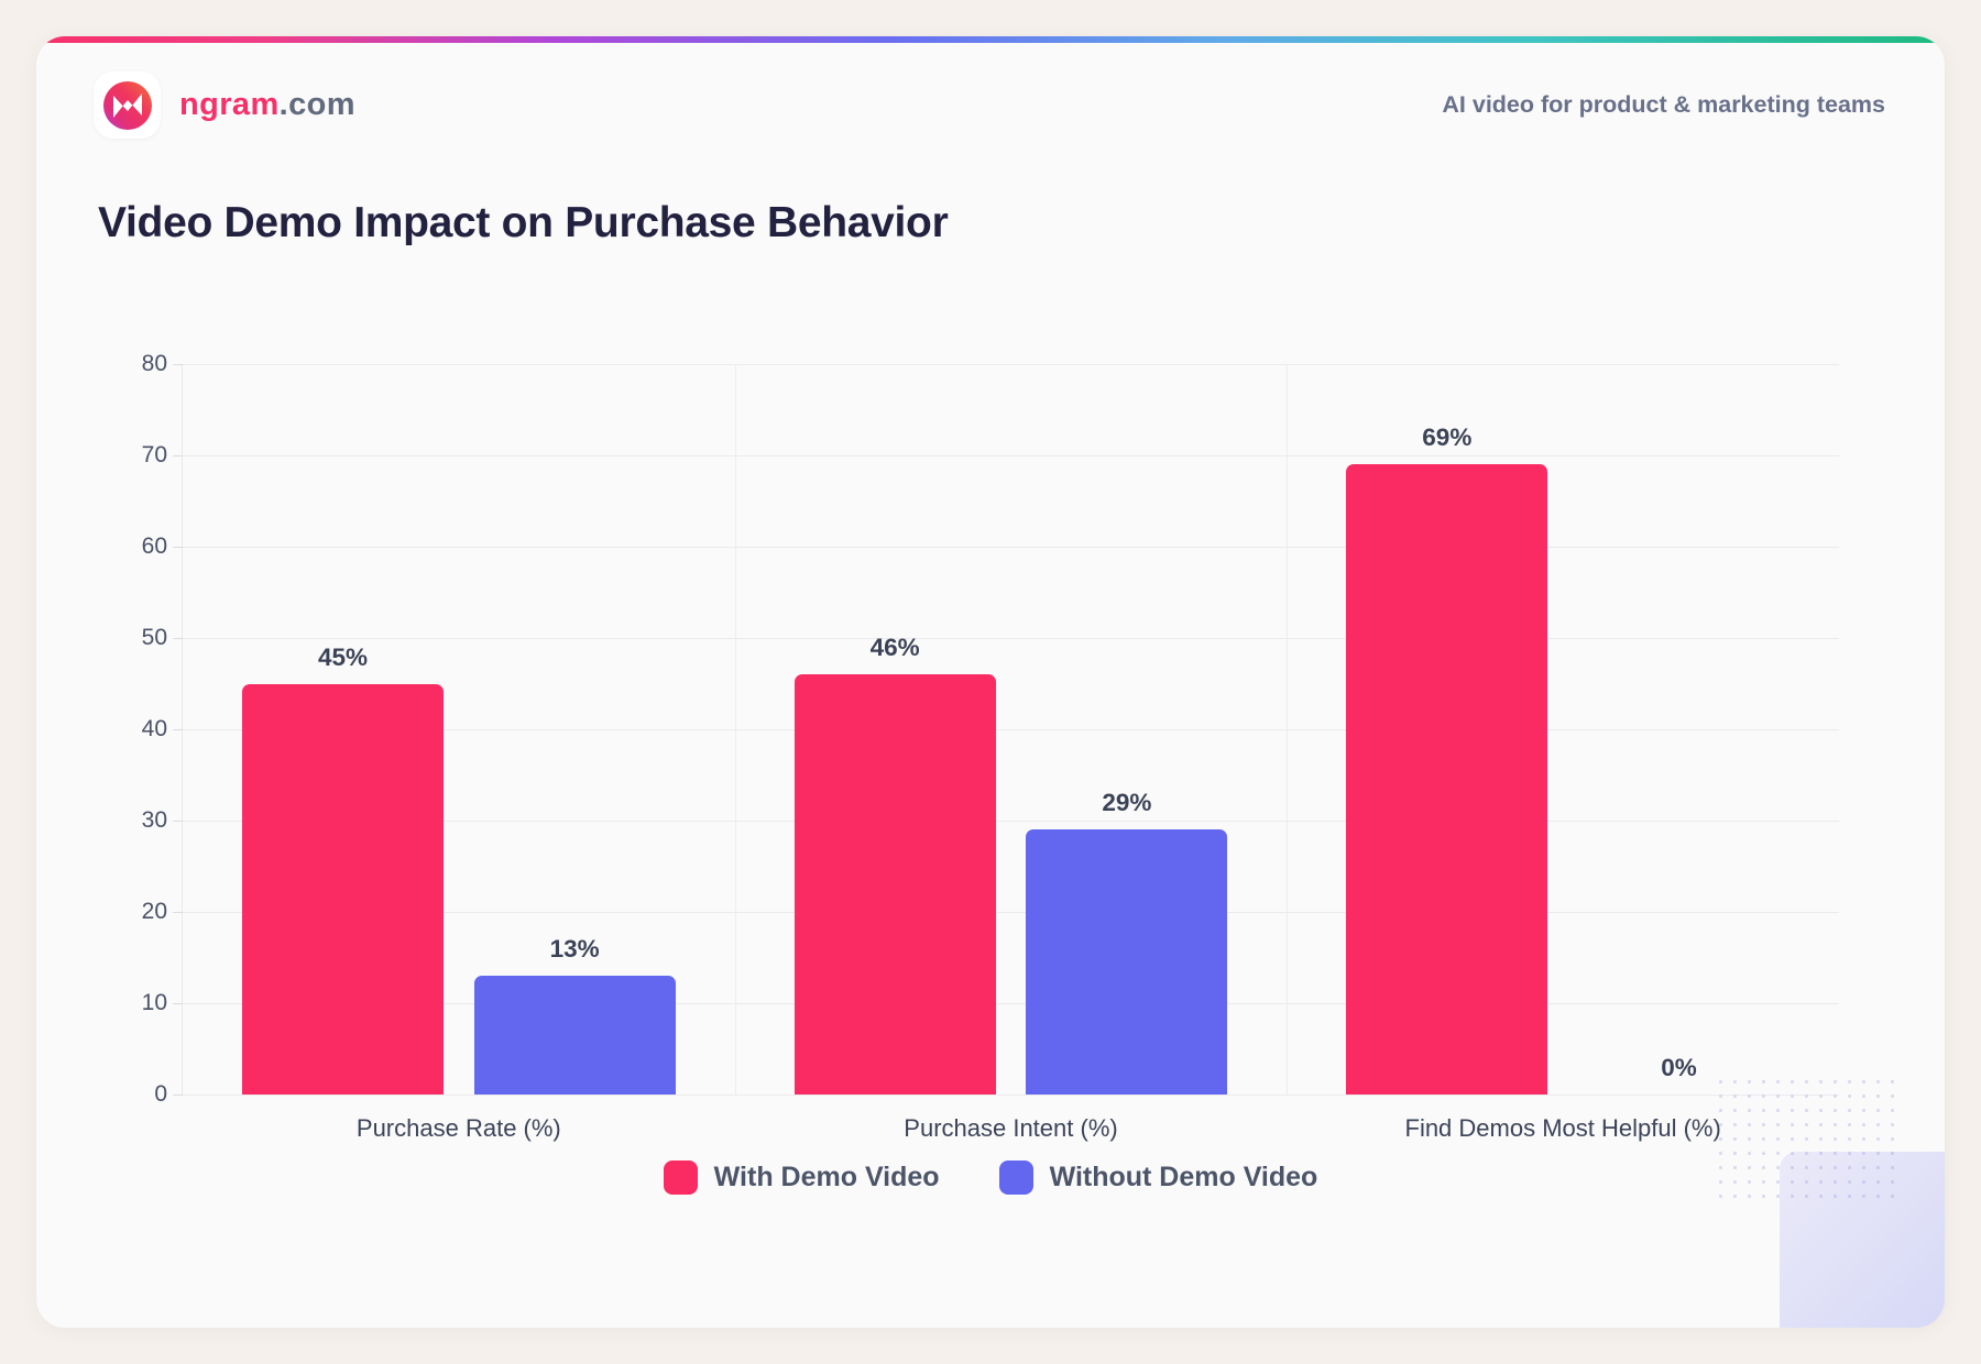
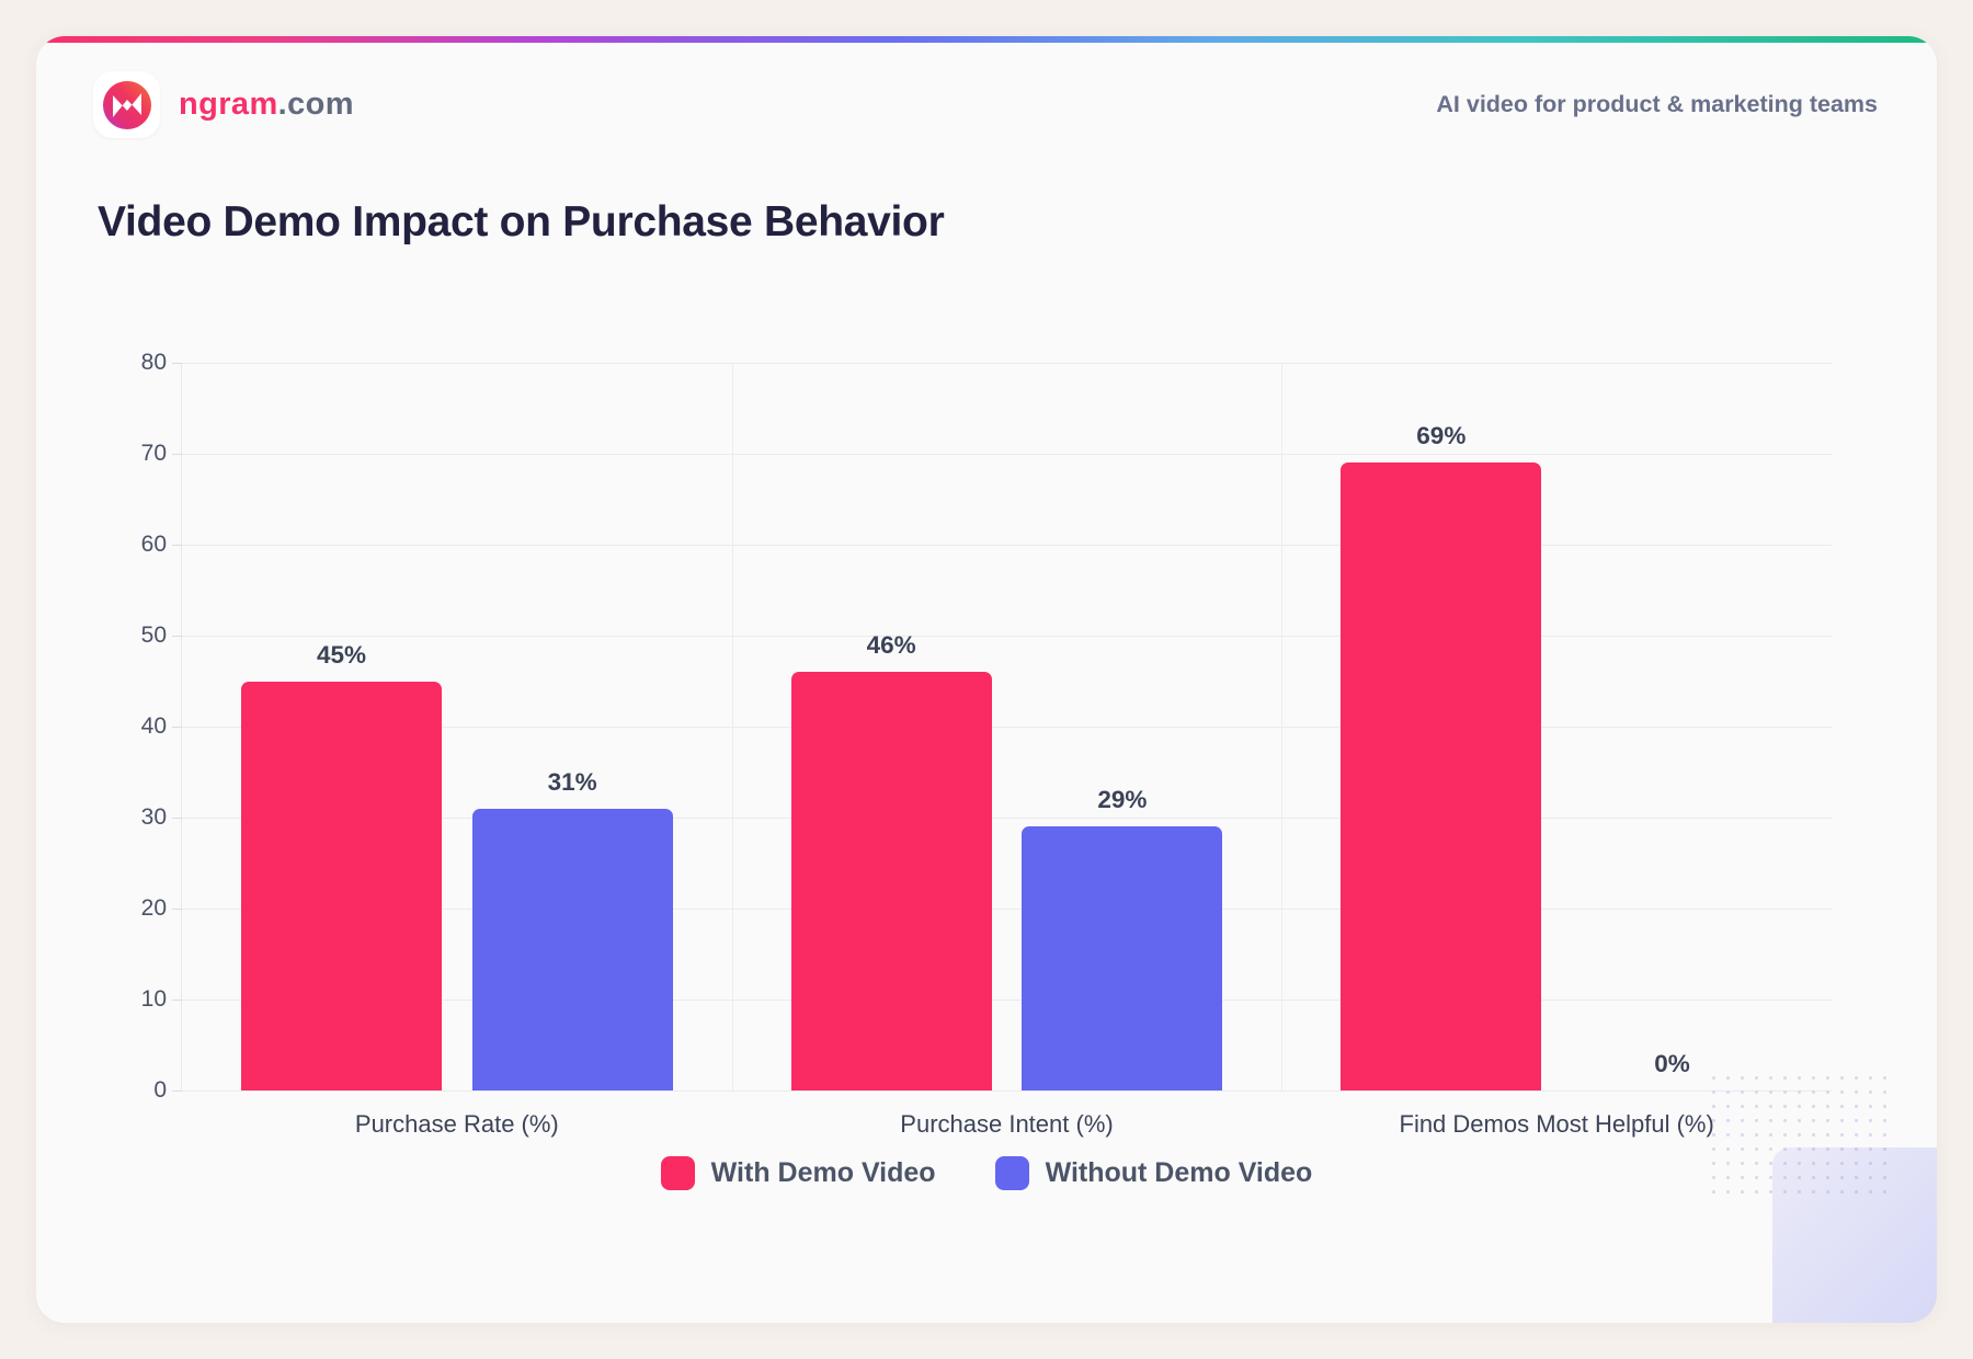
Without Demo Video/Purchase Rate (%): 13% -> 31%
